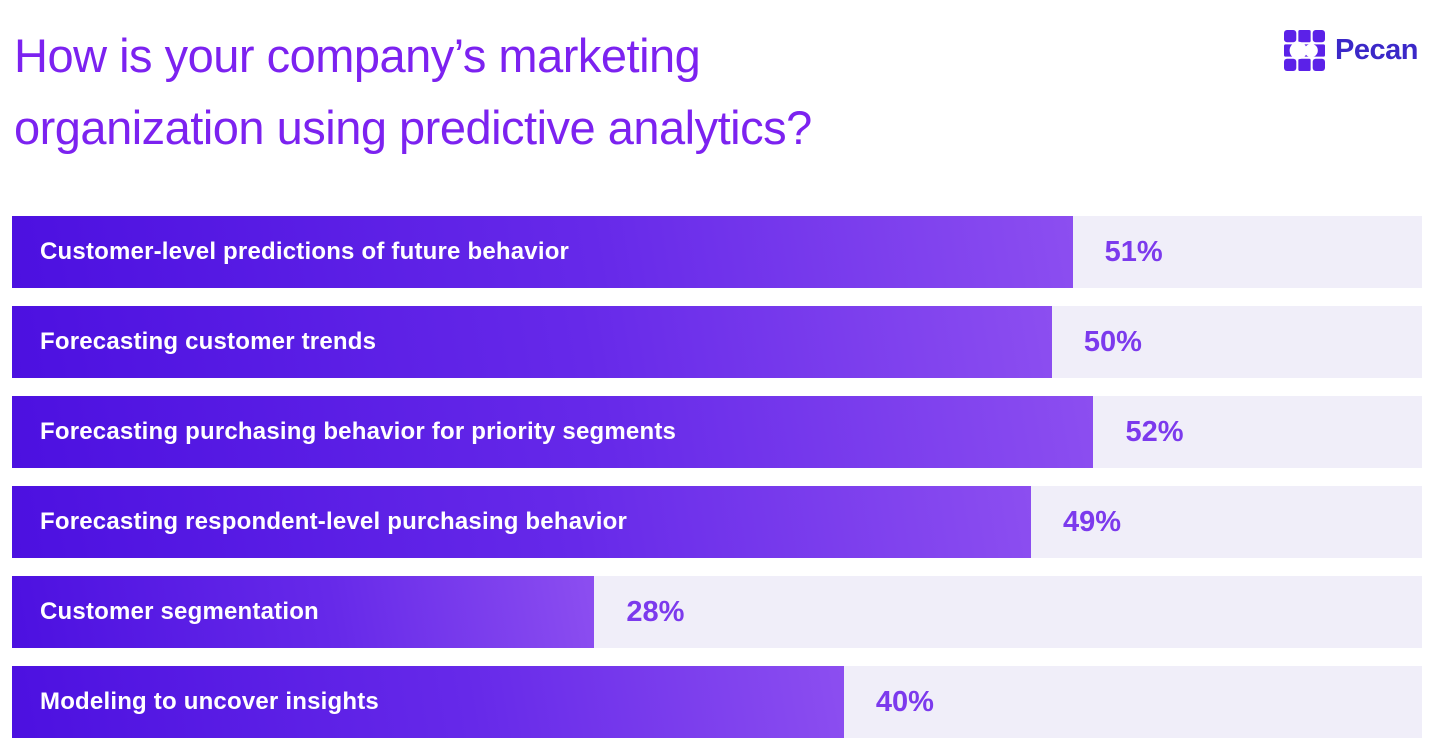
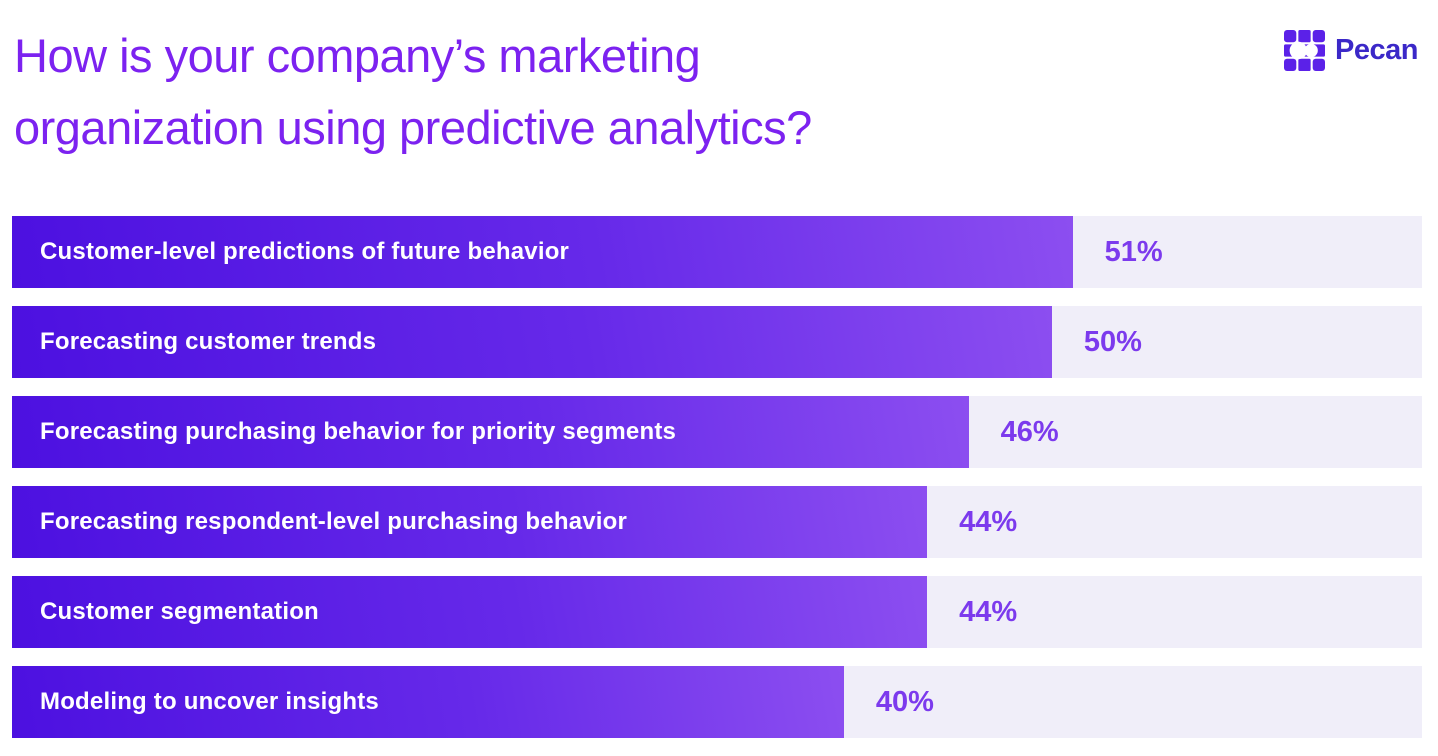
Forecasting purchasing behavior for priority segments: 52% -> 46%
Forecasting respondent-level purchasing behavior: 49% -> 44%
Customer segmentation: 28% -> 44%
